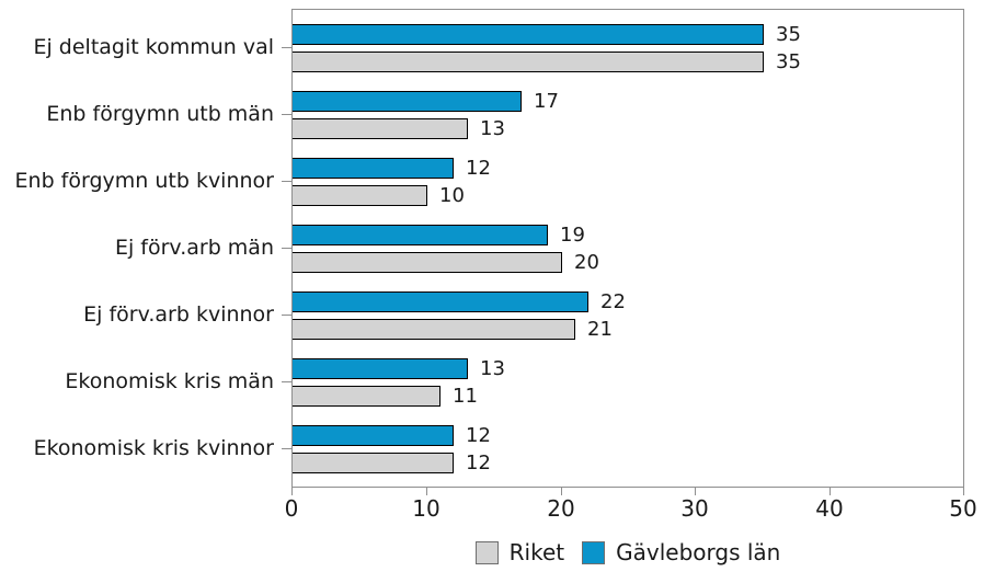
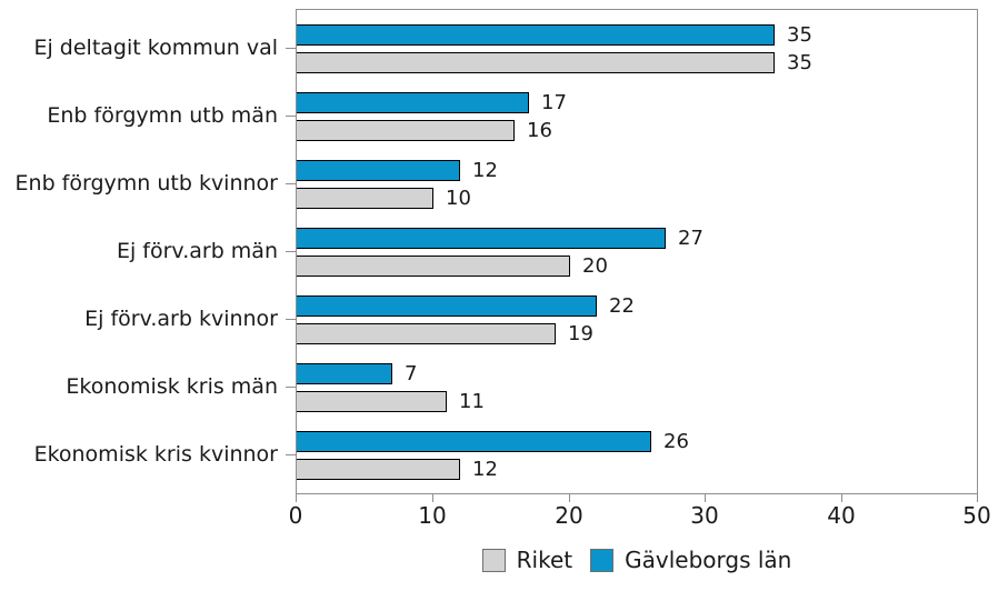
Riket/Enb förgymn utb män: 13 -> 16
Gävleborgs län/Ej förv.arb män: 19 -> 27
Riket/Ej förv.arb kvinnor: 21 -> 19
Gävleborgs län/Ekonomisk kris män: 13 -> 7
Gävleborgs län/Ekonomisk kris kvinnor: 12 -> 26
